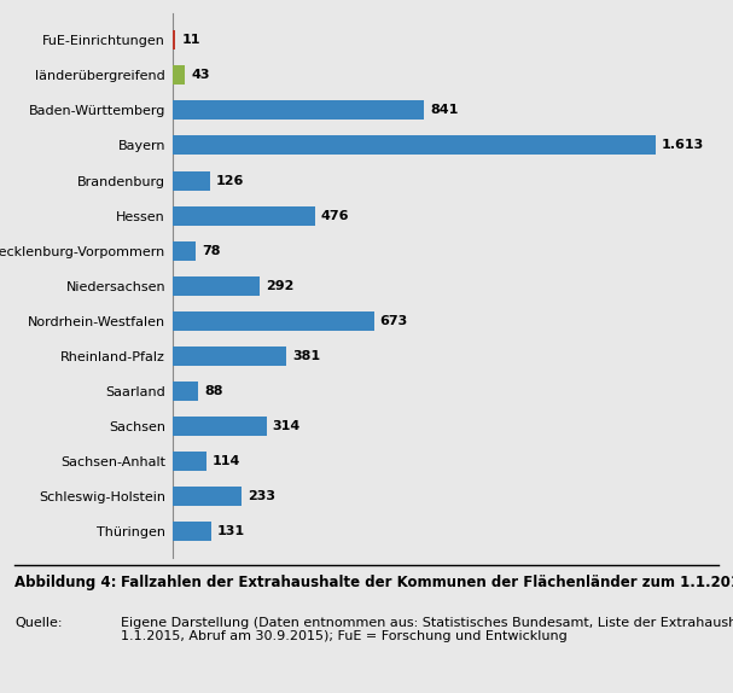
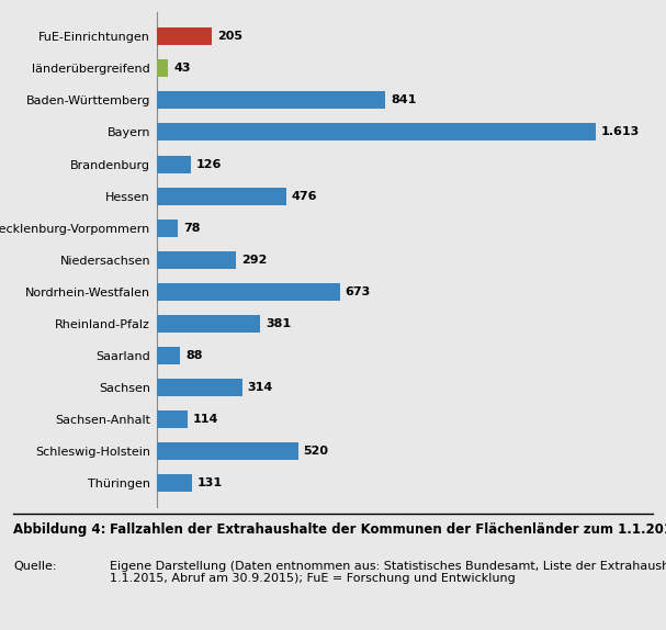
FuE-Einrichtungen: 11 -> 205
Schleswig-Holstein: 233 -> 520
